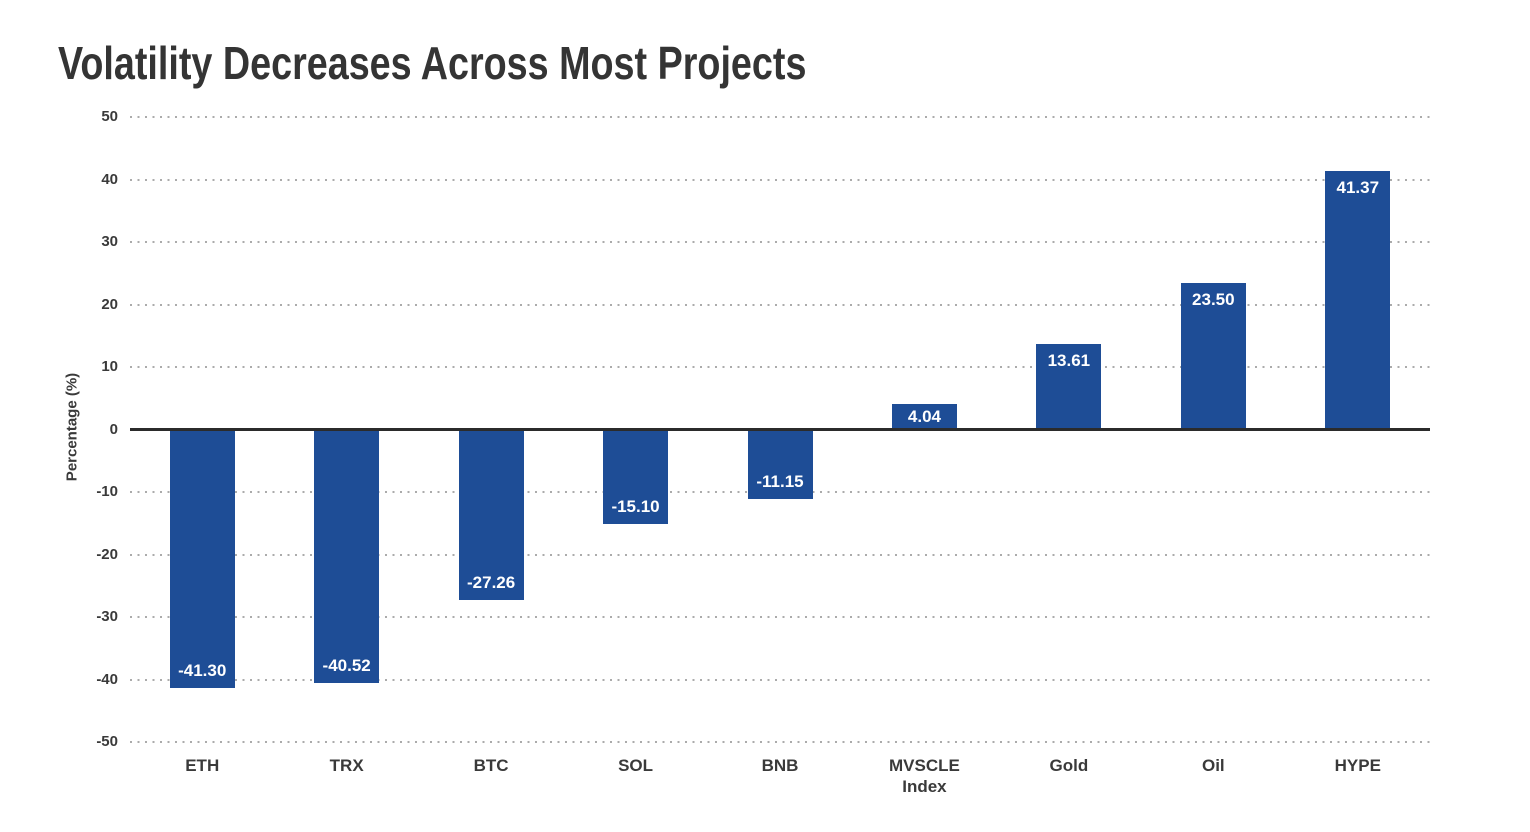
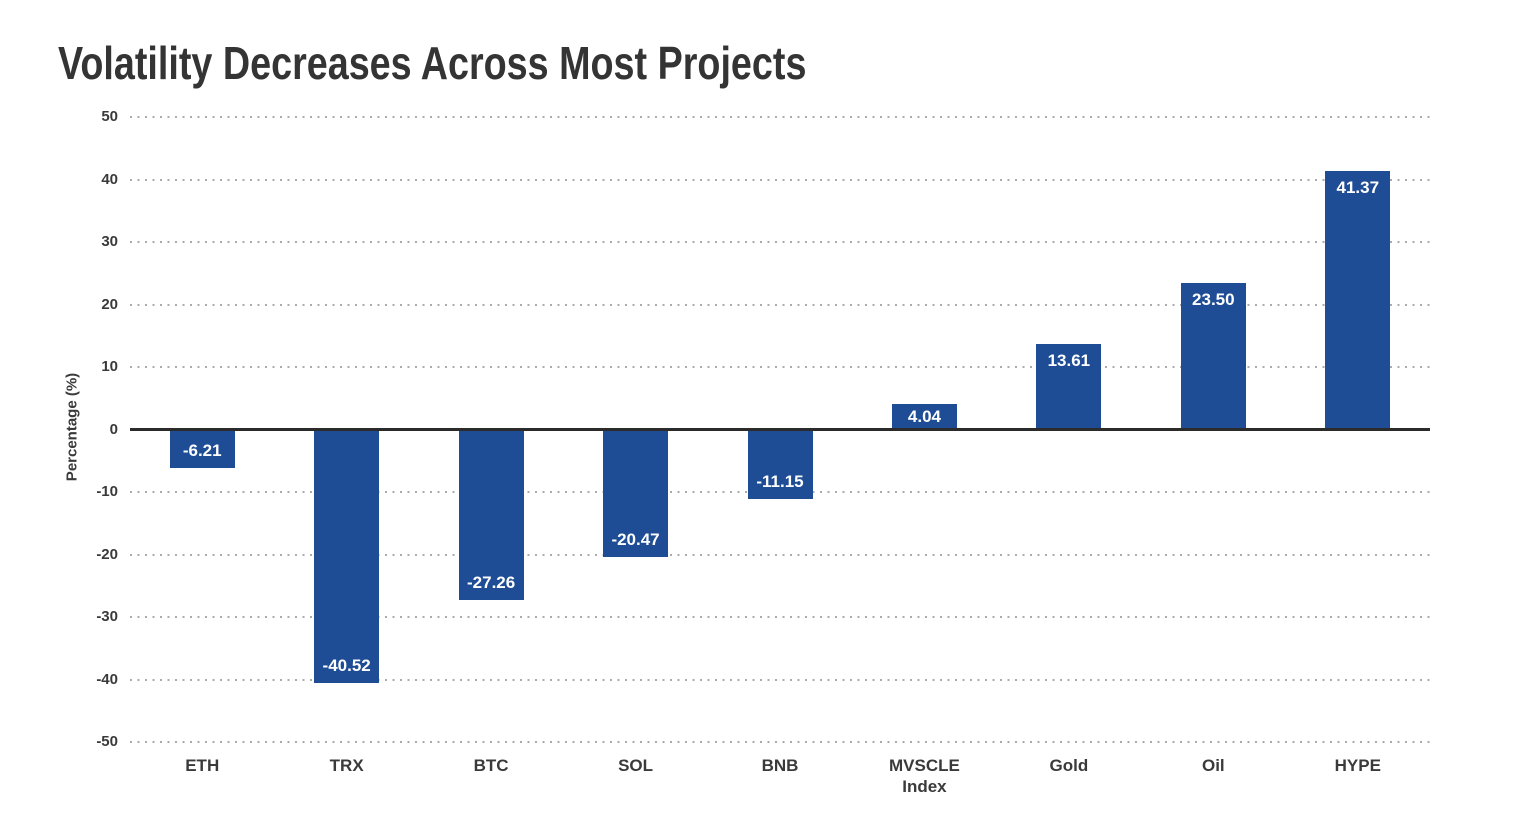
ETH: -41.30 -> -6.21
SOL: -15.10 -> -20.47
